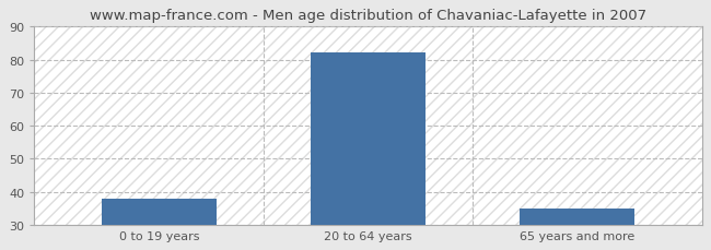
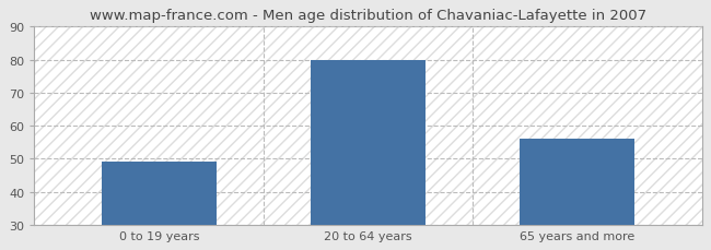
0 to 19 years: 38 -> 49
20 to 64 years: 82 -> 80
65 years and more: 35 -> 56
